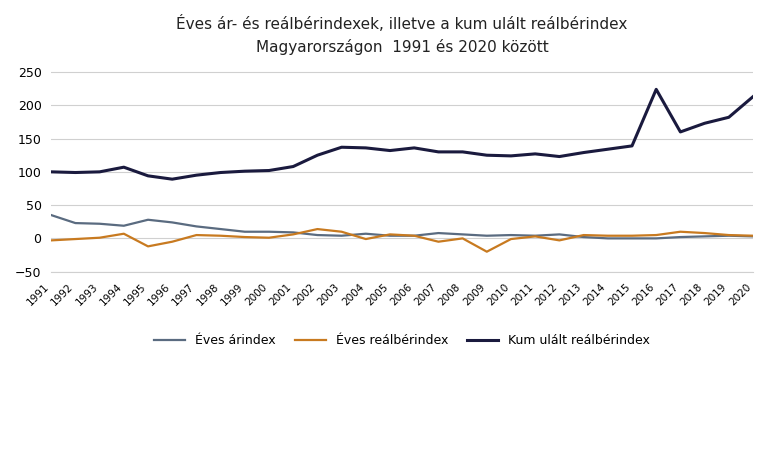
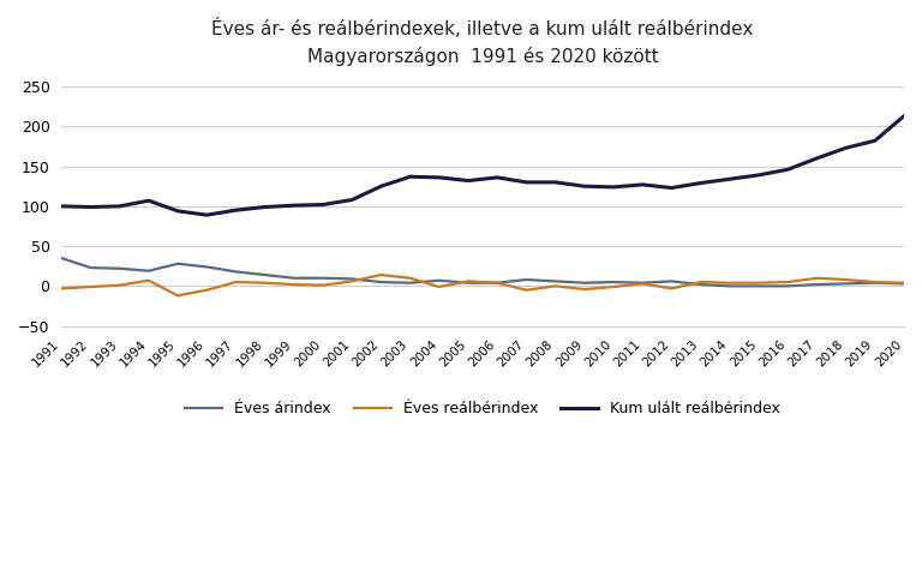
Éves reálbérindex/2009: -20 -> -4
Kum ulált reálbérindex/2016: 224 -> 146
